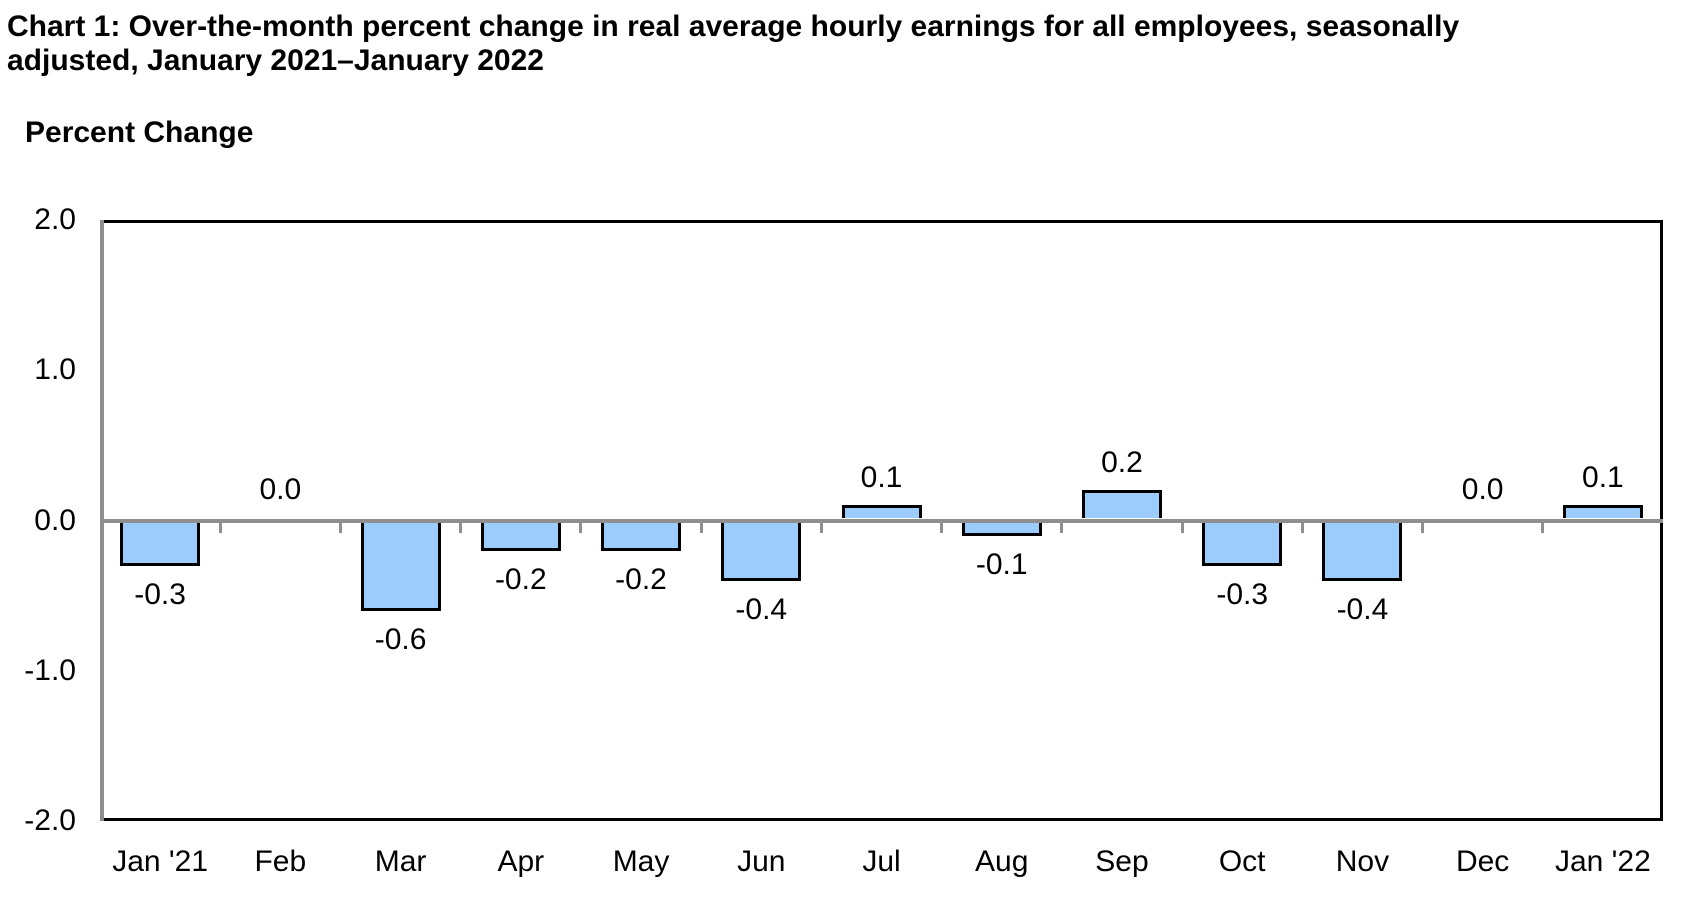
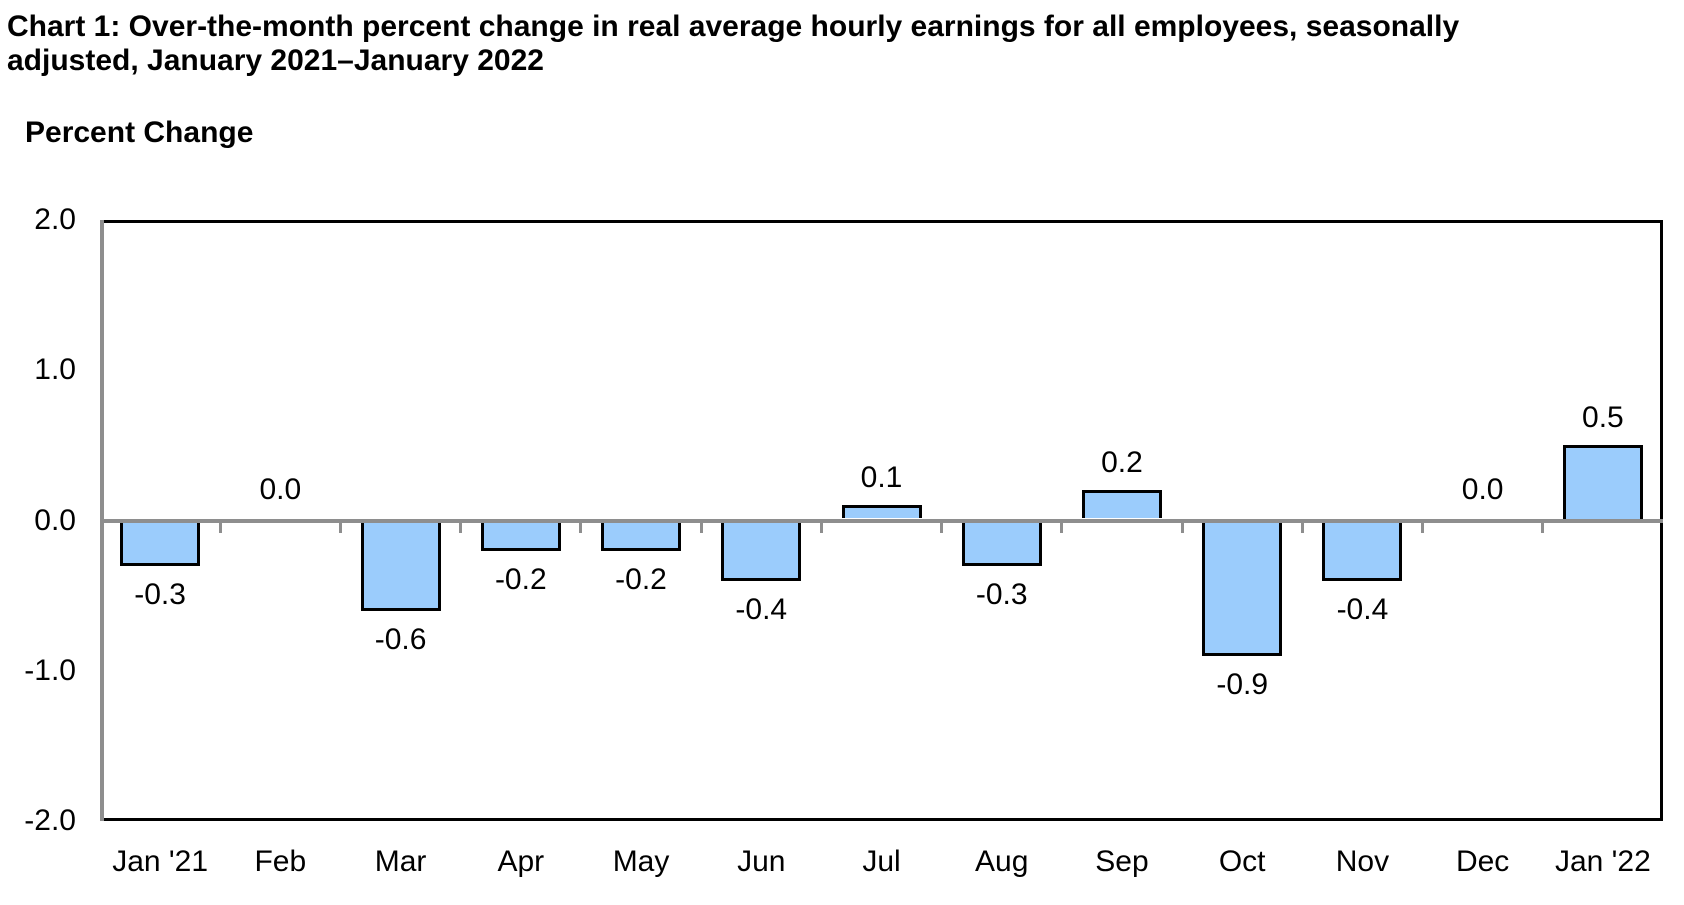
Aug: -0.1 -> -0.3
Oct: -0.3 -> -0.9
Jan '22: 0.1 -> 0.5
